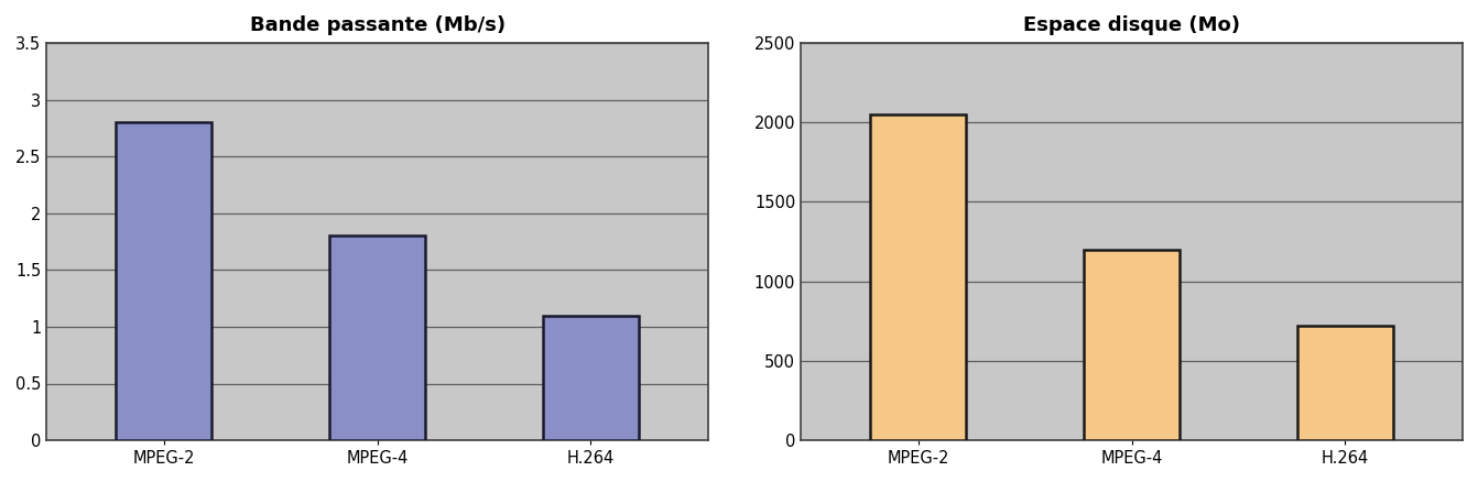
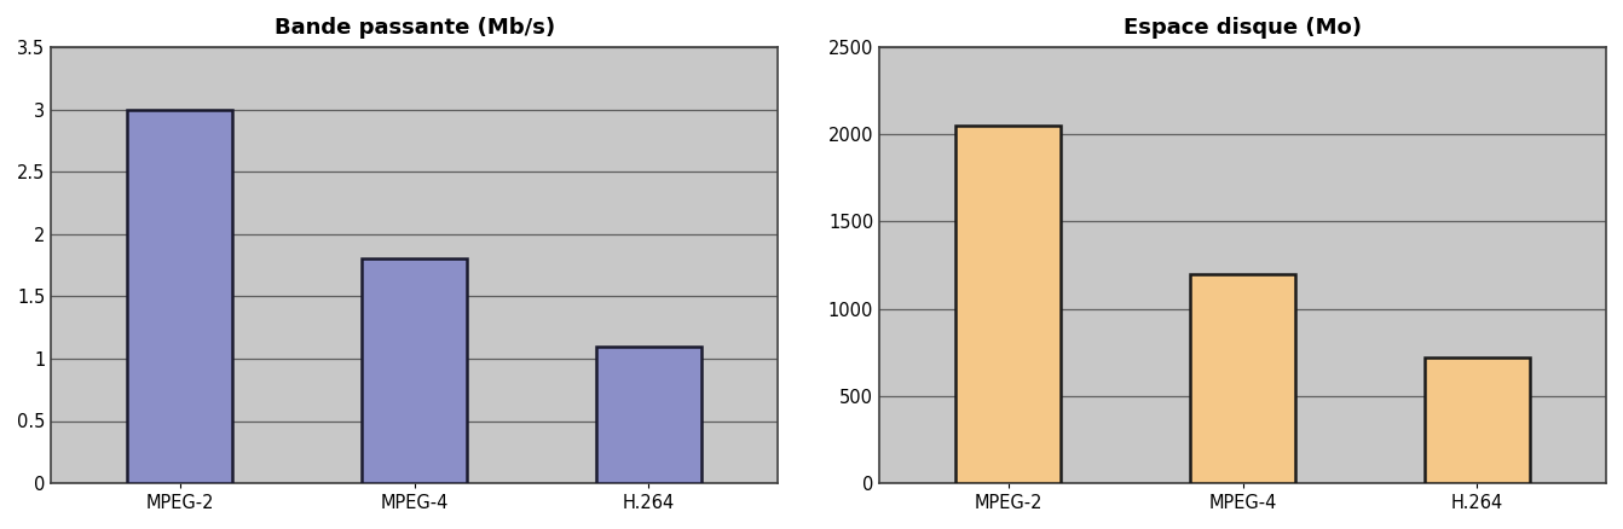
Bande passante (Mb/s)/MPEG-2: 2.8 -> 3.0
